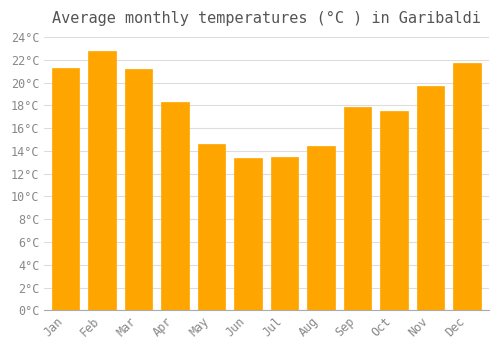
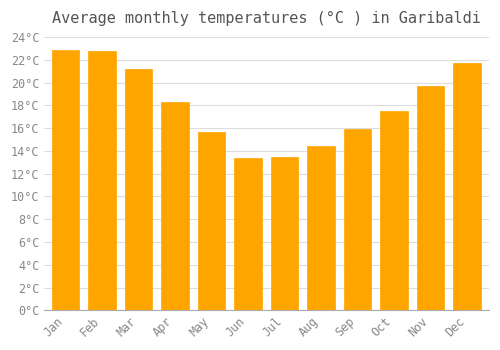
Jan: 21.3°C -> 22.9°C
May: 14.6°C -> 15.7°C
Sep: 17.9°C -> 15.9°C
